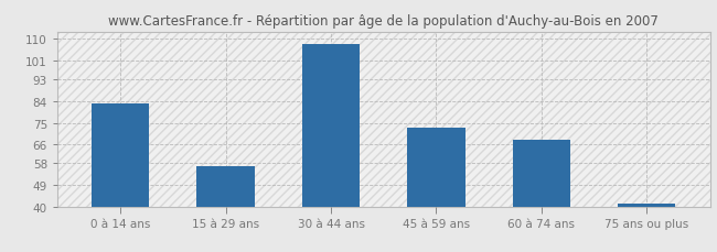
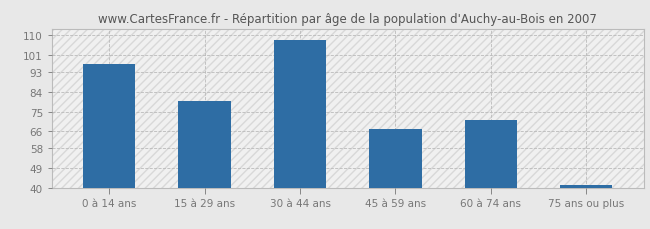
0 à 14 ans: 83 -> 97
15 à 29 ans: 57 -> 80
45 à 59 ans: 73 -> 67
60 à 74 ans: 68 -> 71
